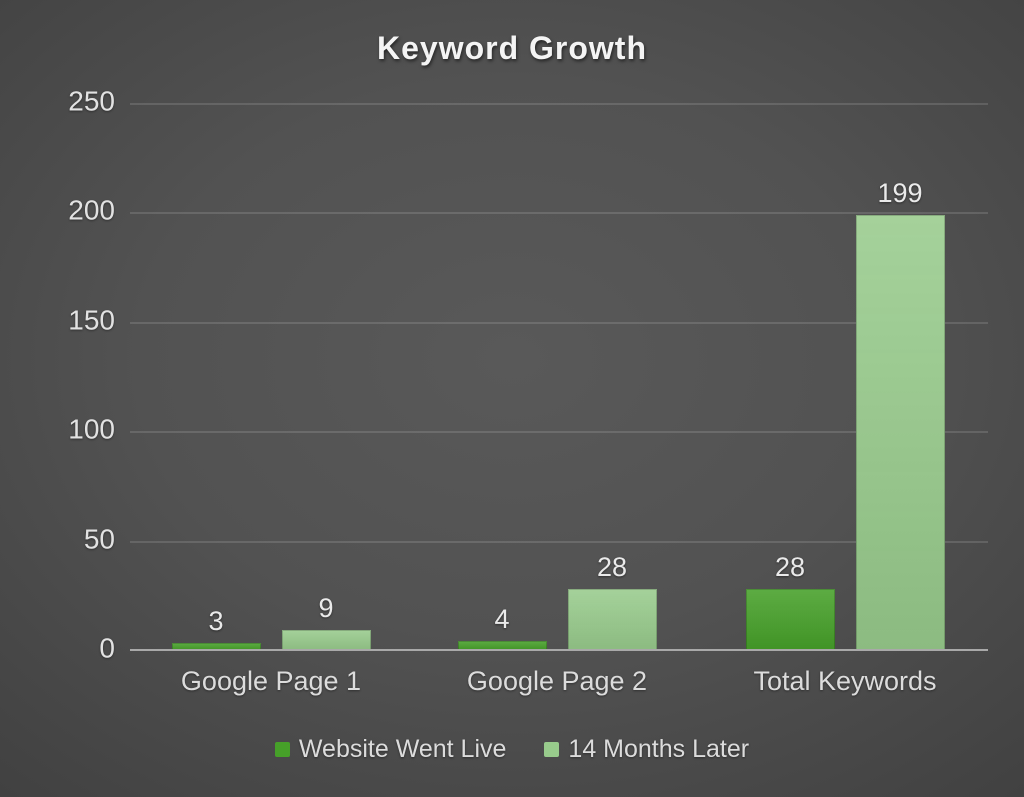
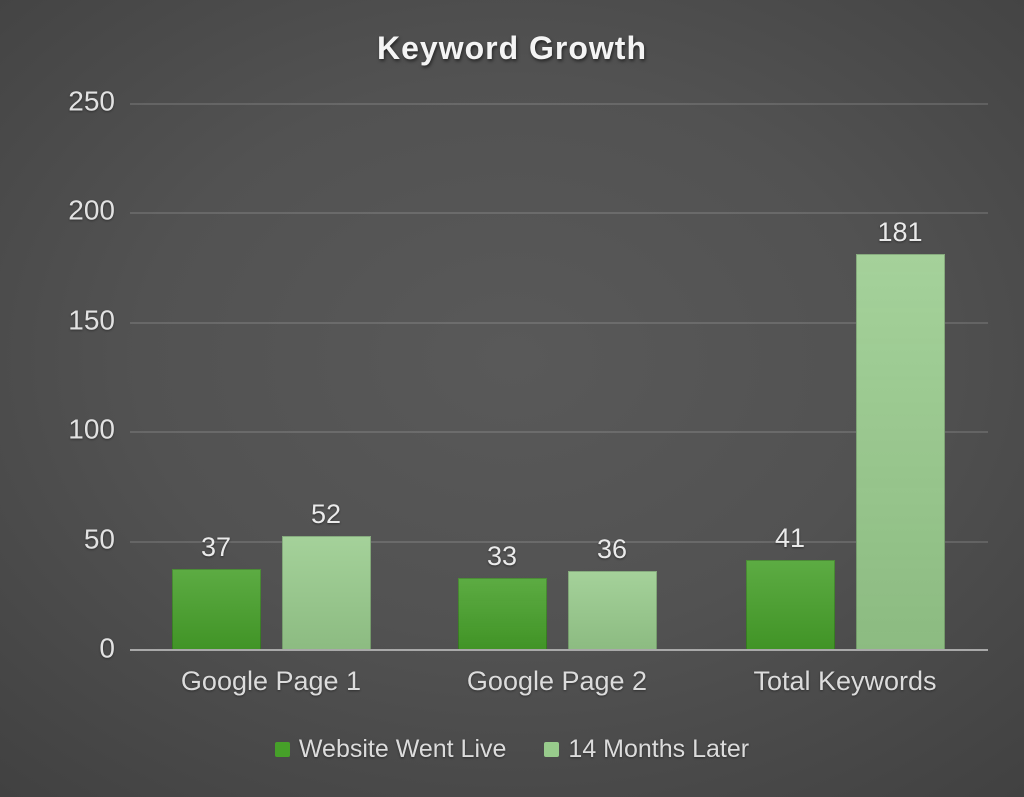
Website Went Live/Google Page 1: 3 -> 37
14 Months Later/Google Page 1: 9 -> 52
Website Went Live/Google Page 2: 4 -> 33
14 Months Later/Google Page 2: 28 -> 36
Website Went Live/Total Keywords: 28 -> 41
14 Months Later/Total Keywords: 199 -> 181
